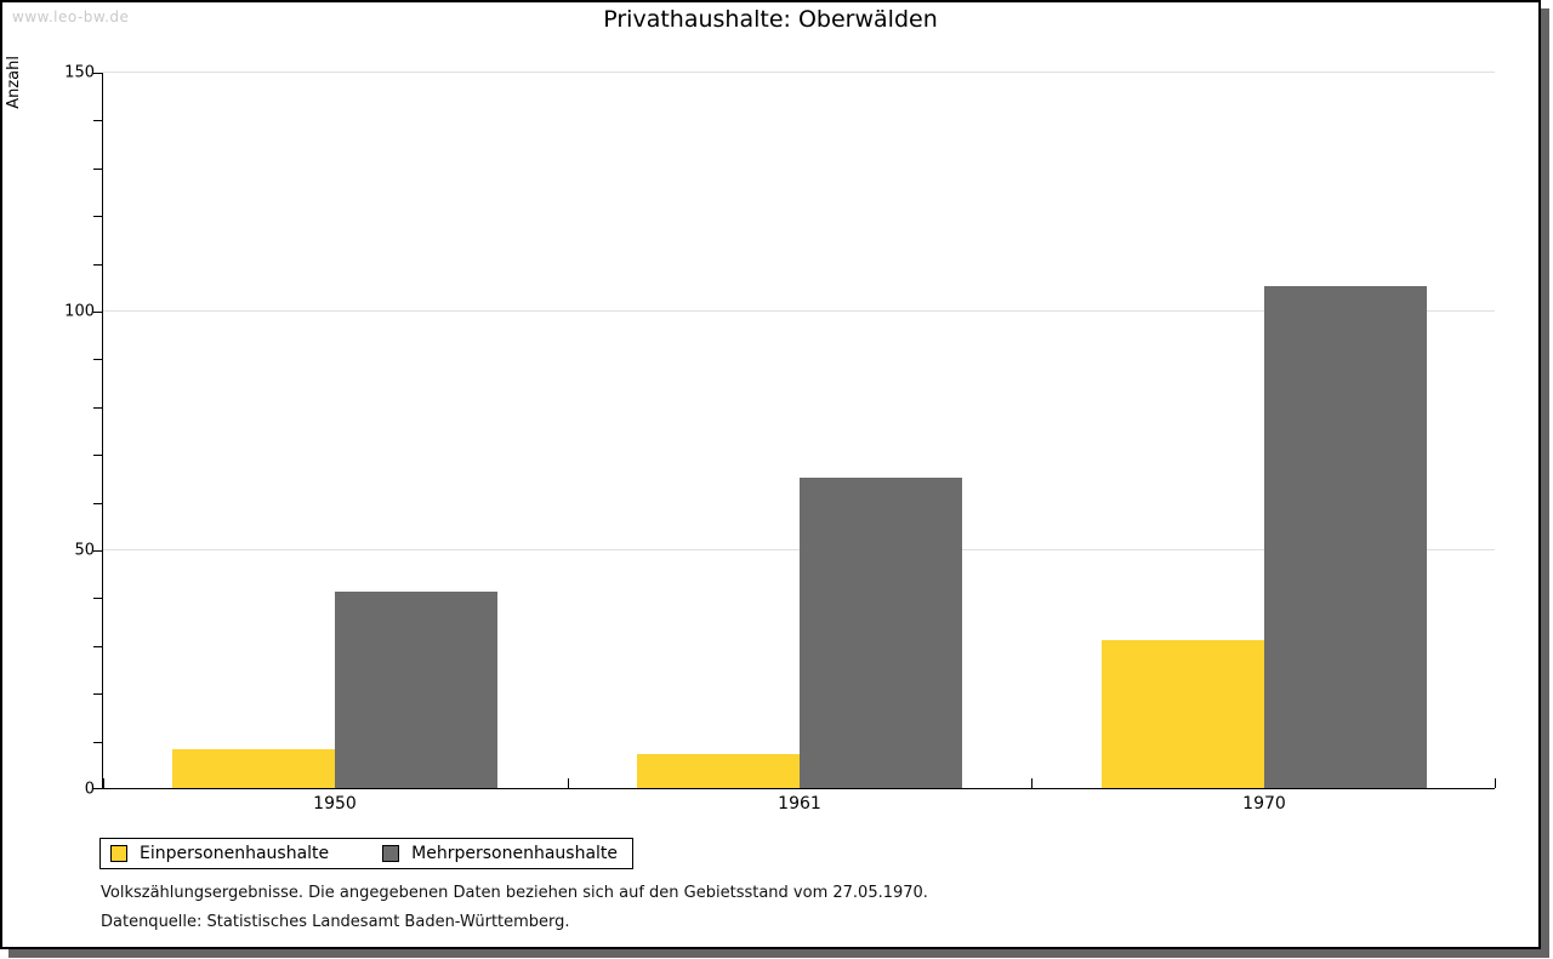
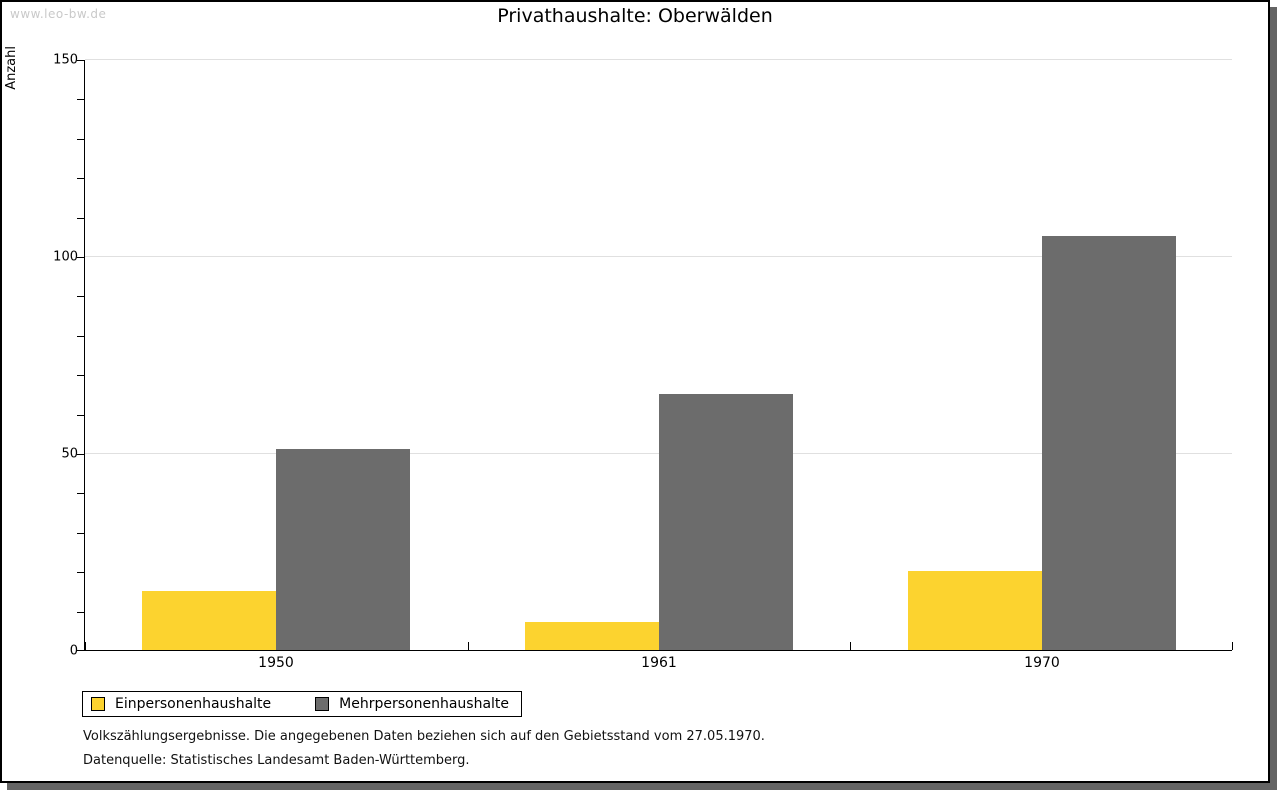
Einpersonenhaushalte/1950: 8 -> 15
Mehrpersonenhaushalte/1950: 41 -> 51
Einpersonenhaushalte/1970: 31 -> 20
